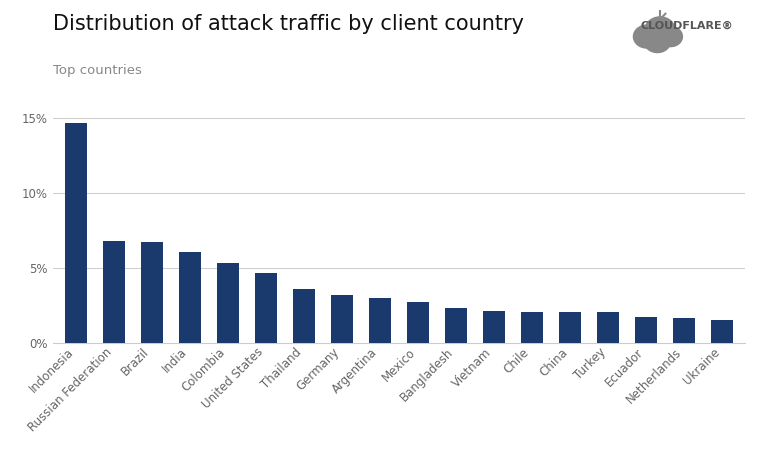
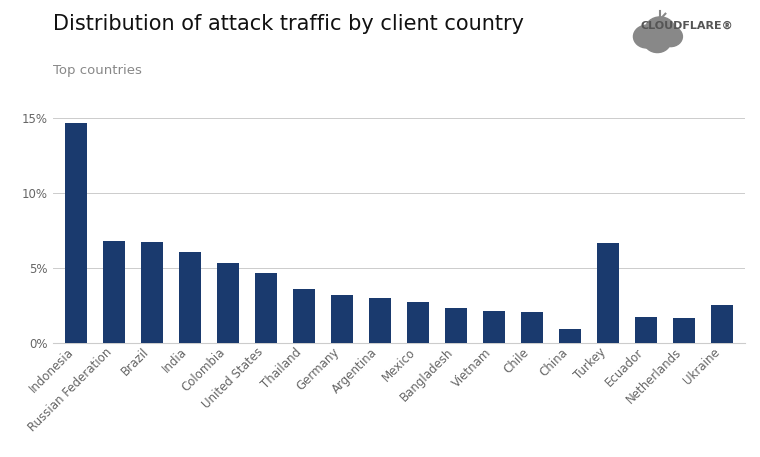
China: 2.0% -> 0.9%
Turkey: 2.0% -> 6.7%
Ukraine: 1.6% -> 2.5%
